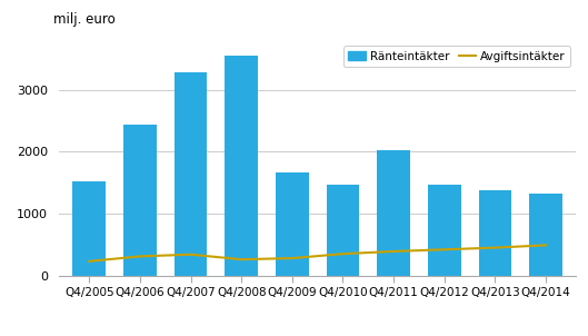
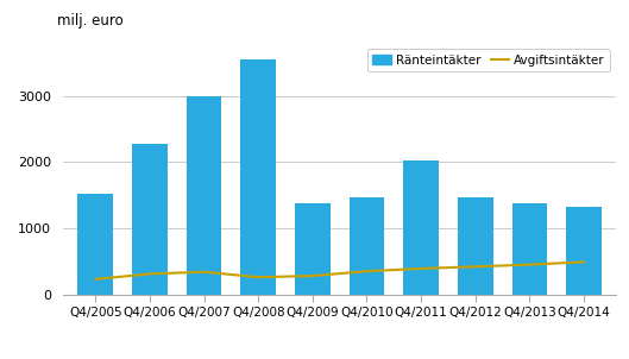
Ränteintäkter/Q4/2006: 2440 -> 2280
Ränteintäkter/Q4/2007: 3280 -> 3000
Ränteintäkter/Q4/2009: 1660 -> 1370
